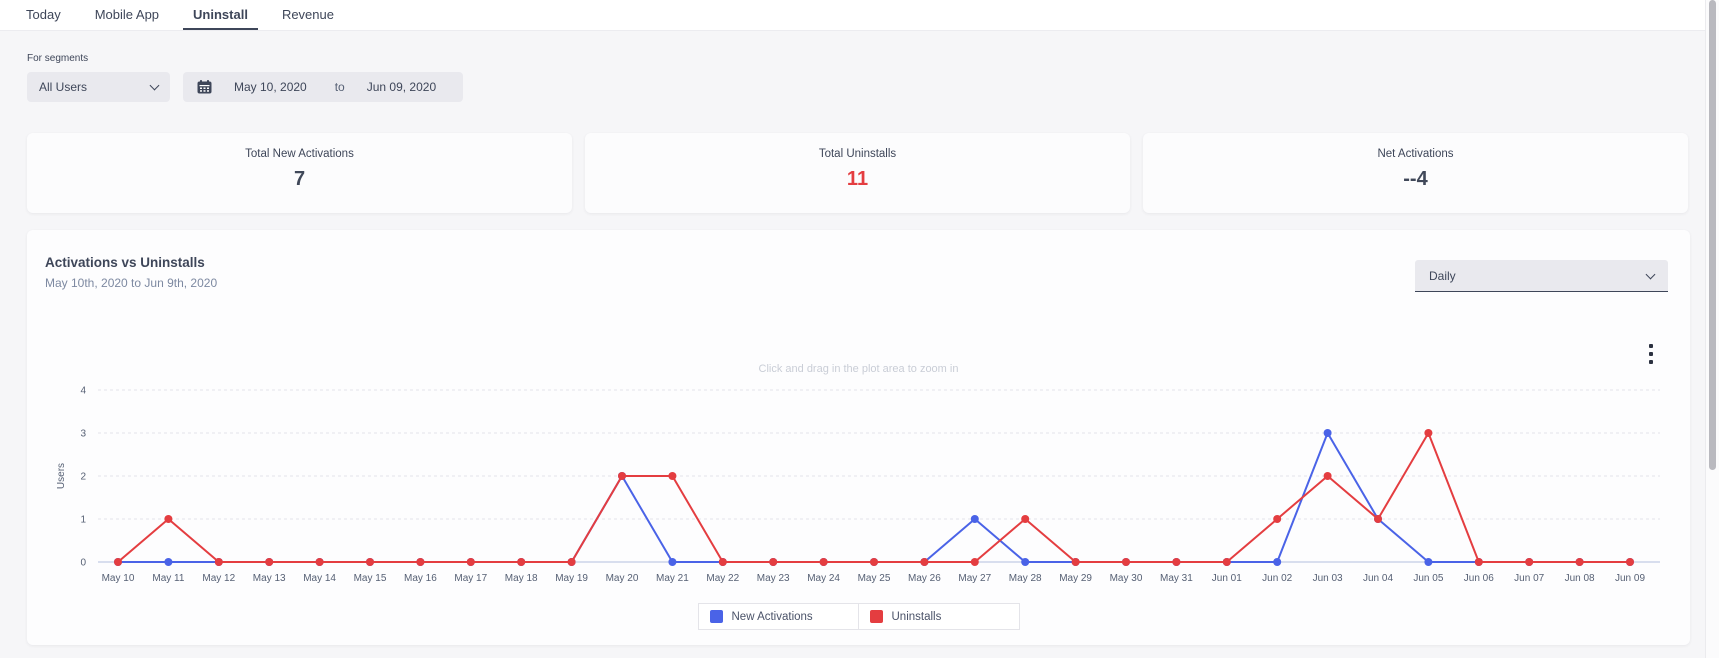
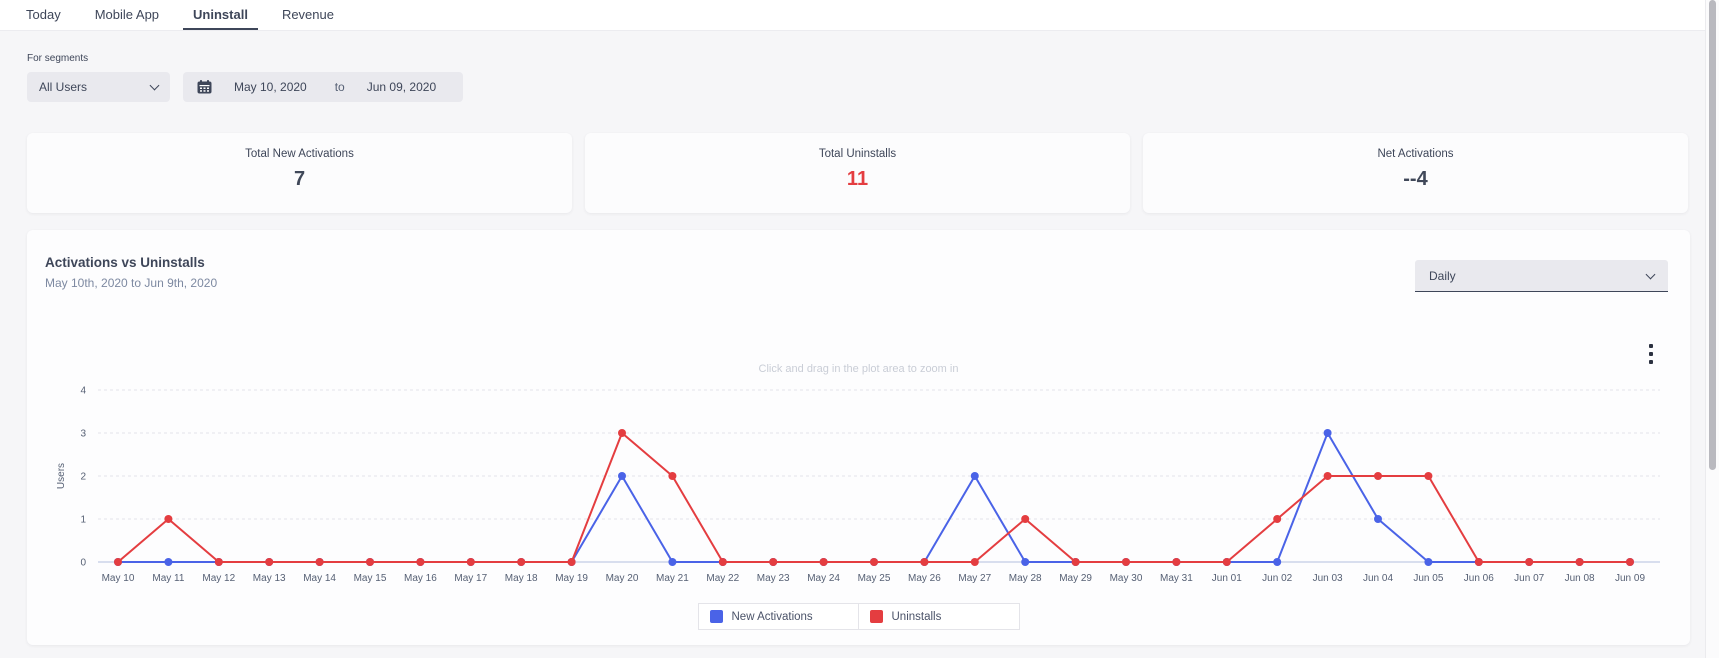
Uninstalls/May 20: 2 -> 3
New Activations/May 27: 1 -> 2
Uninstalls/Jun 04: 1 -> 2
Uninstalls/Jun 05: 3 -> 2
